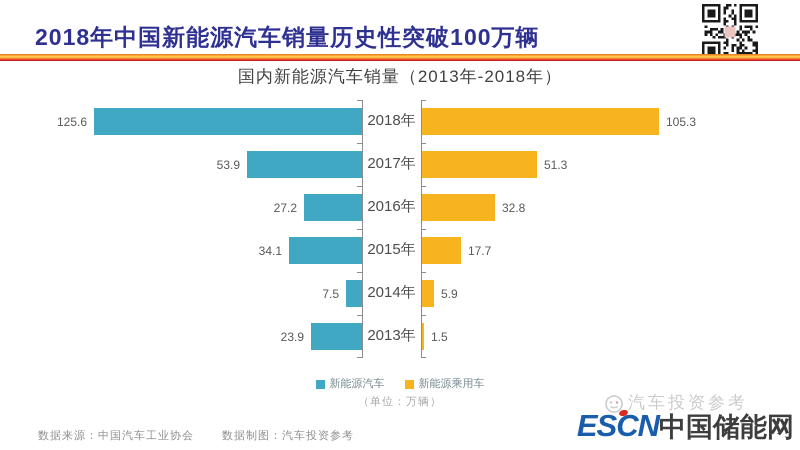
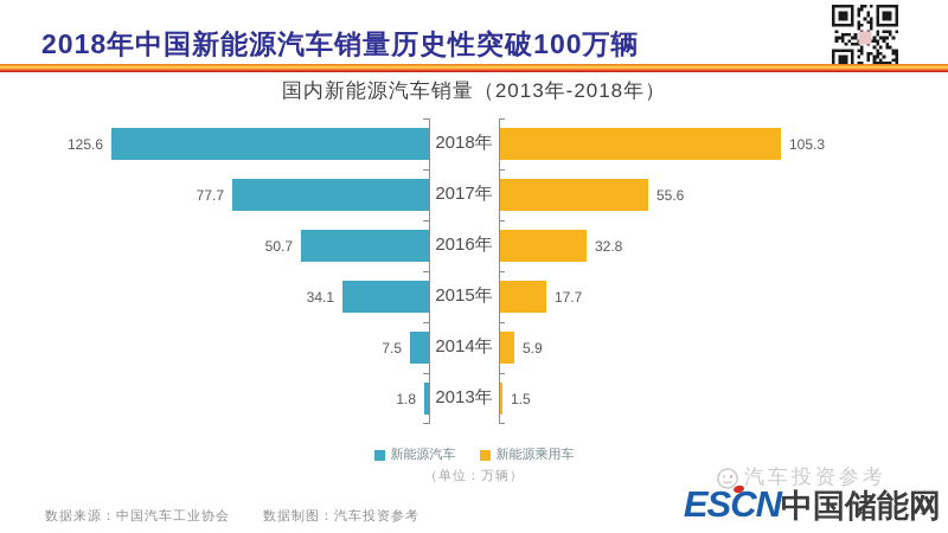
新能源汽车/2017年: 53.9 -> 77.7
新能源乘用车/2017年: 51.3 -> 55.6
新能源汽车/2016年: 27.2 -> 50.7
新能源汽车/2013年: 23.9 -> 1.8
